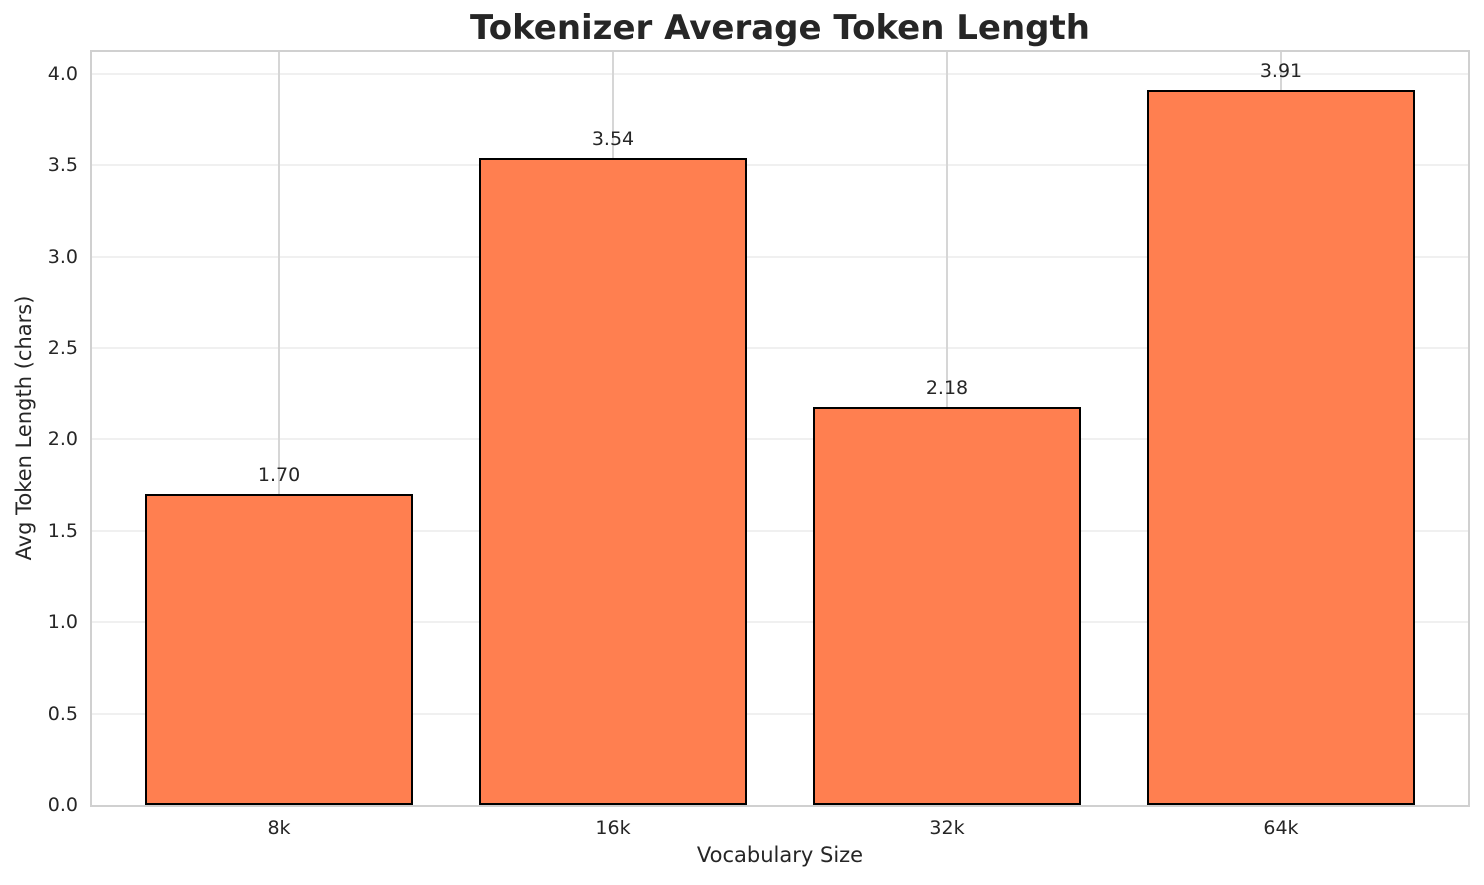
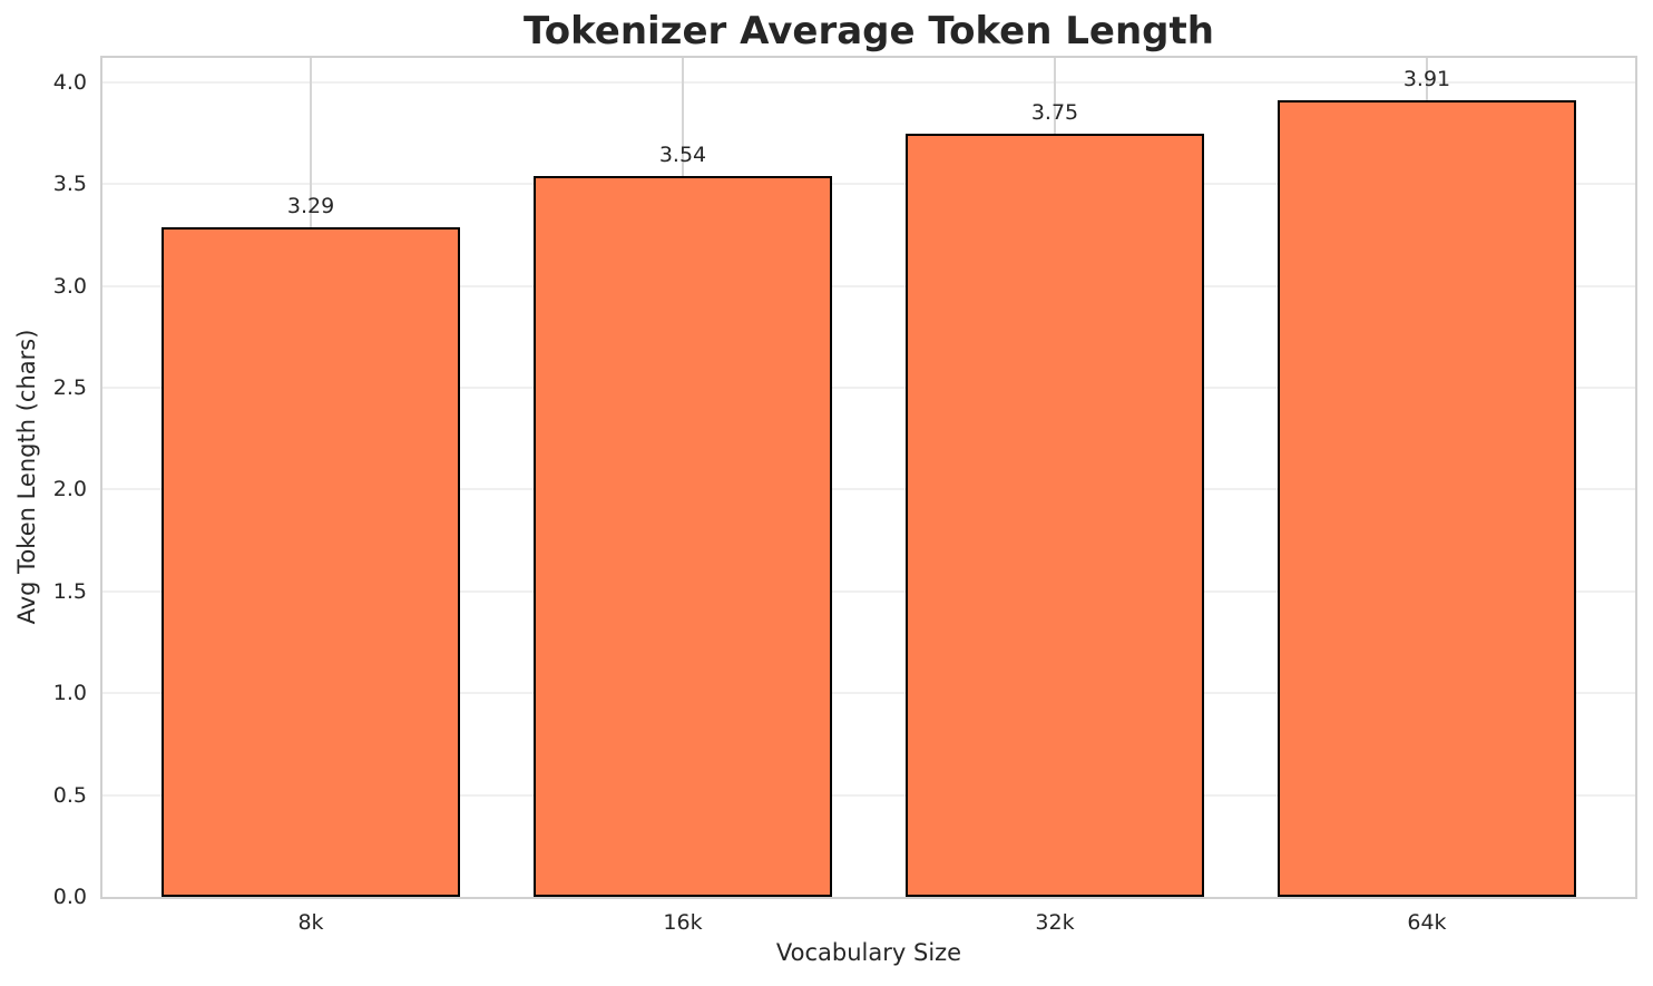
8k: 1.70 -> 3.29
32k: 2.18 -> 3.75
